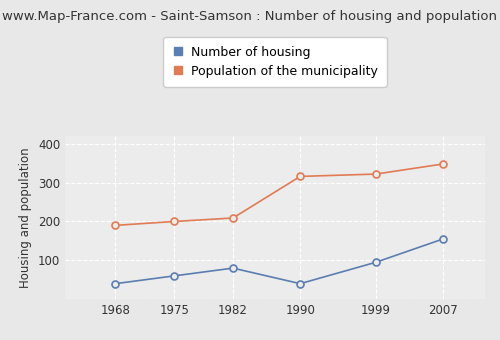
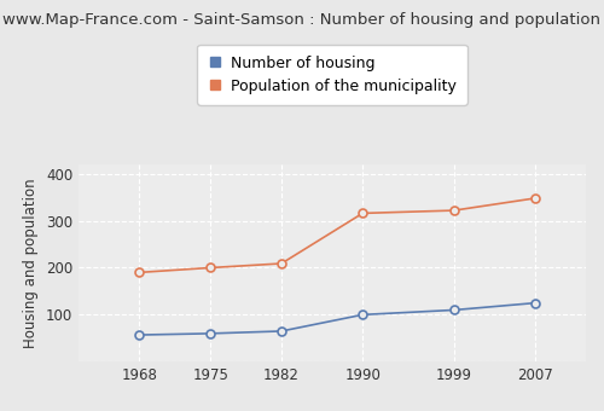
Number of housing/1968: 40 -> 57
Number of housing/1982: 80 -> 65
Number of housing/1990: 40 -> 100
Number of housing/1999: 95 -> 110
Number of housing/2007: 155 -> 125
